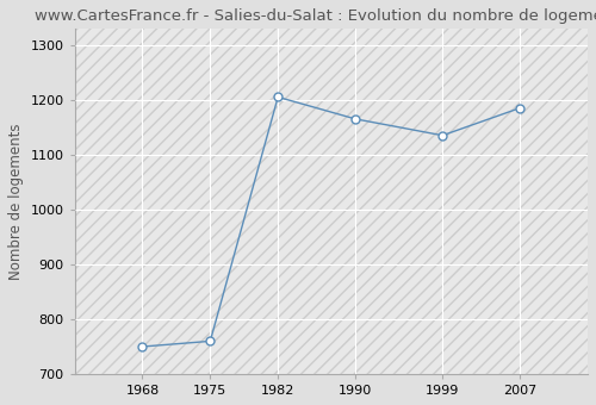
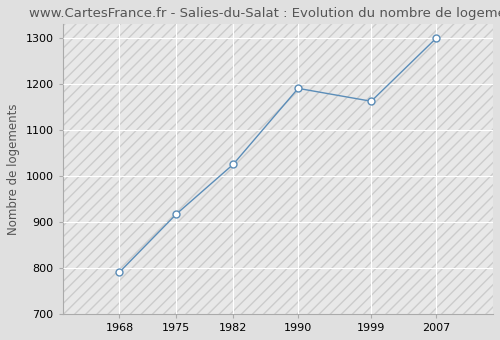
1968: 750 -> 791
1975: 760 -> 917
1982: 1205 -> 1025
1990: 1165 -> 1190
1999: 1135 -> 1162
2007: 1185 -> 1299
